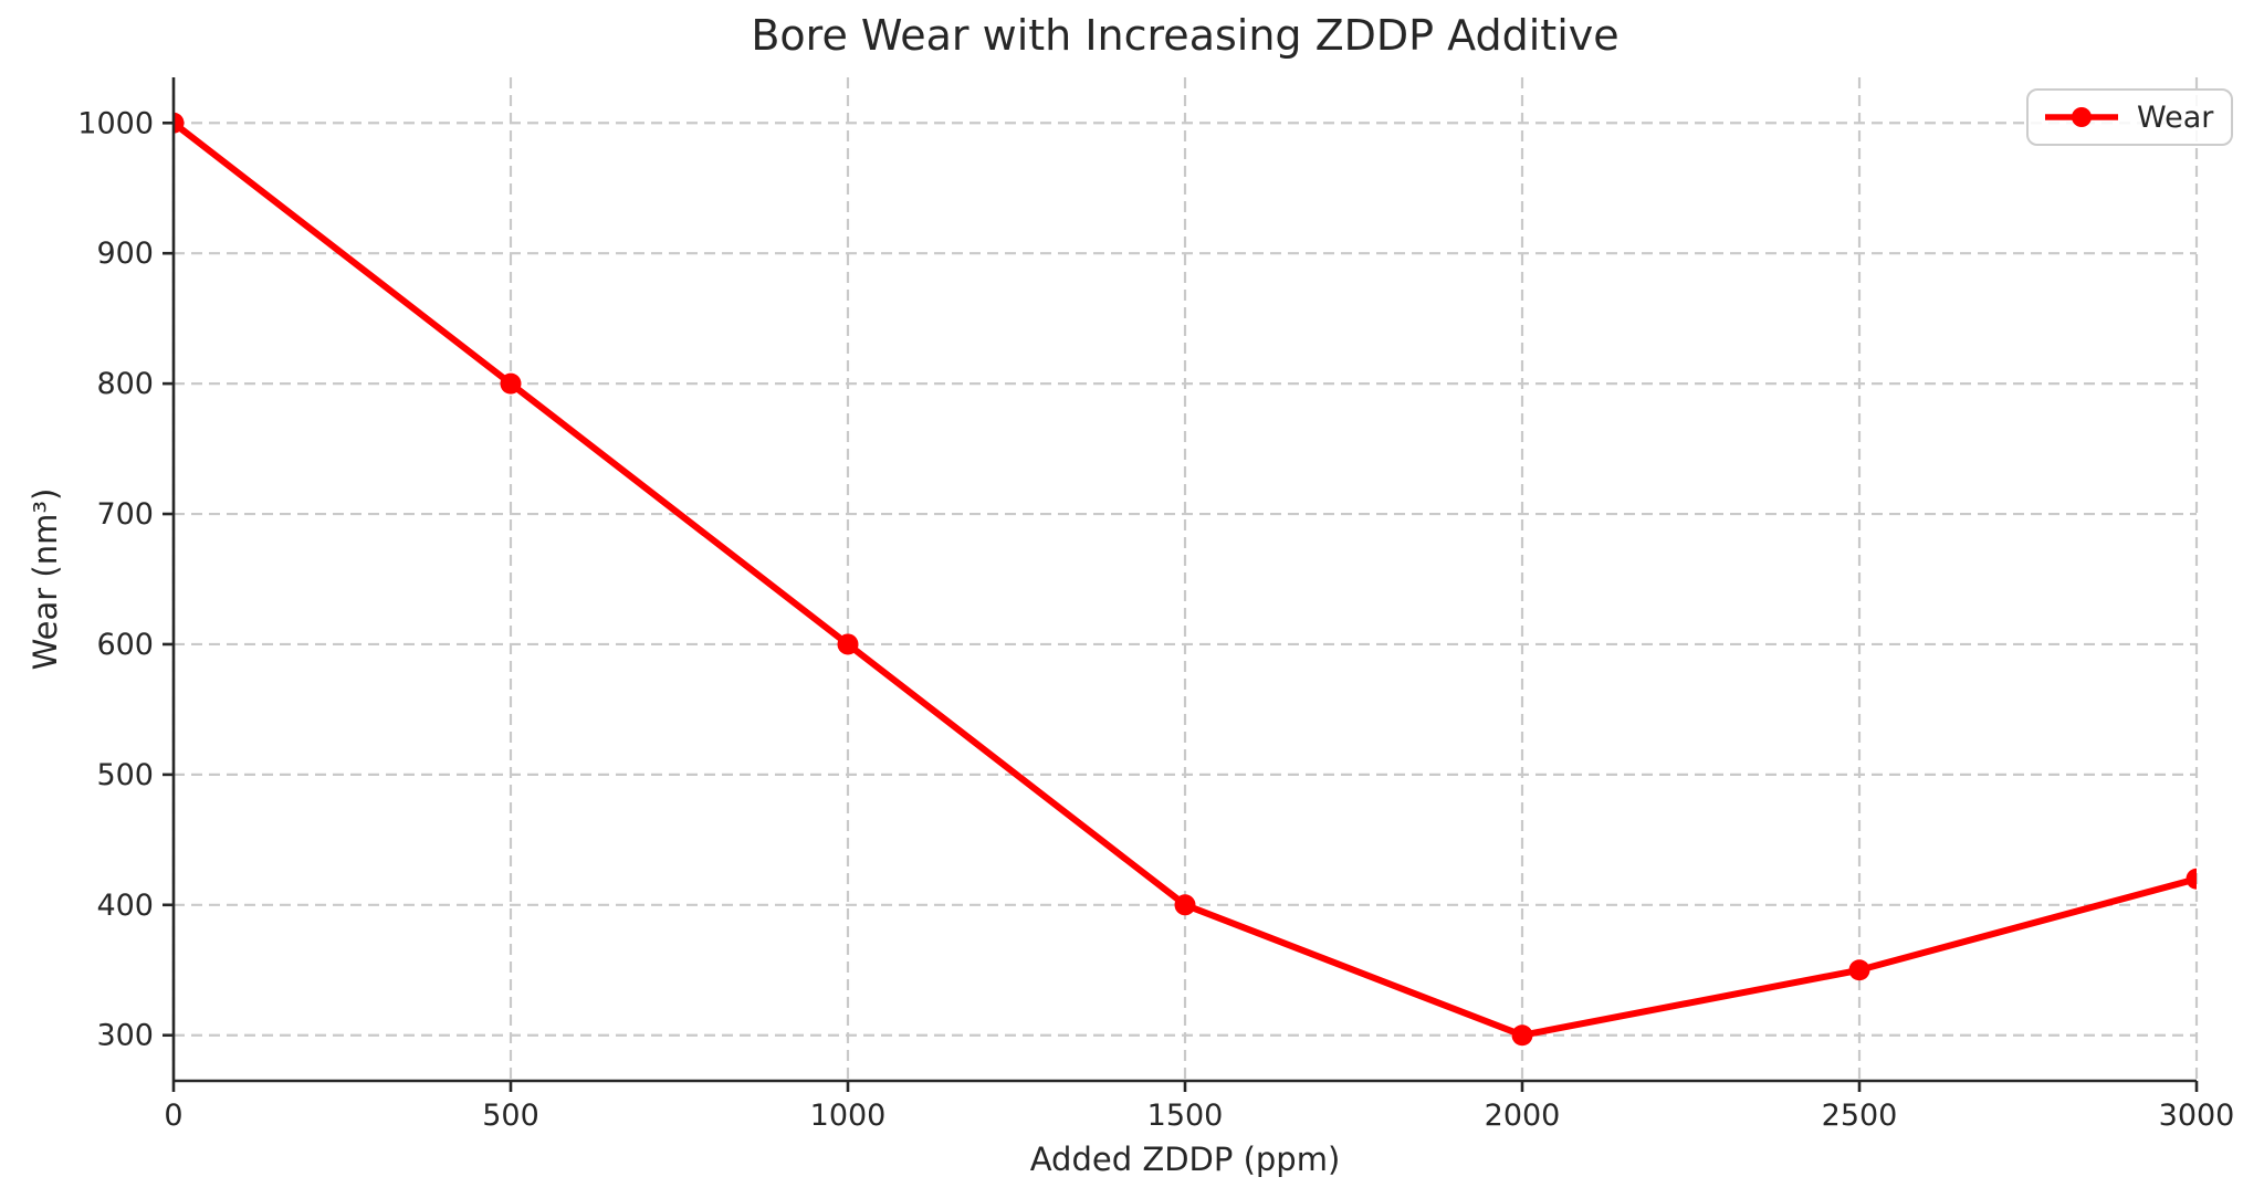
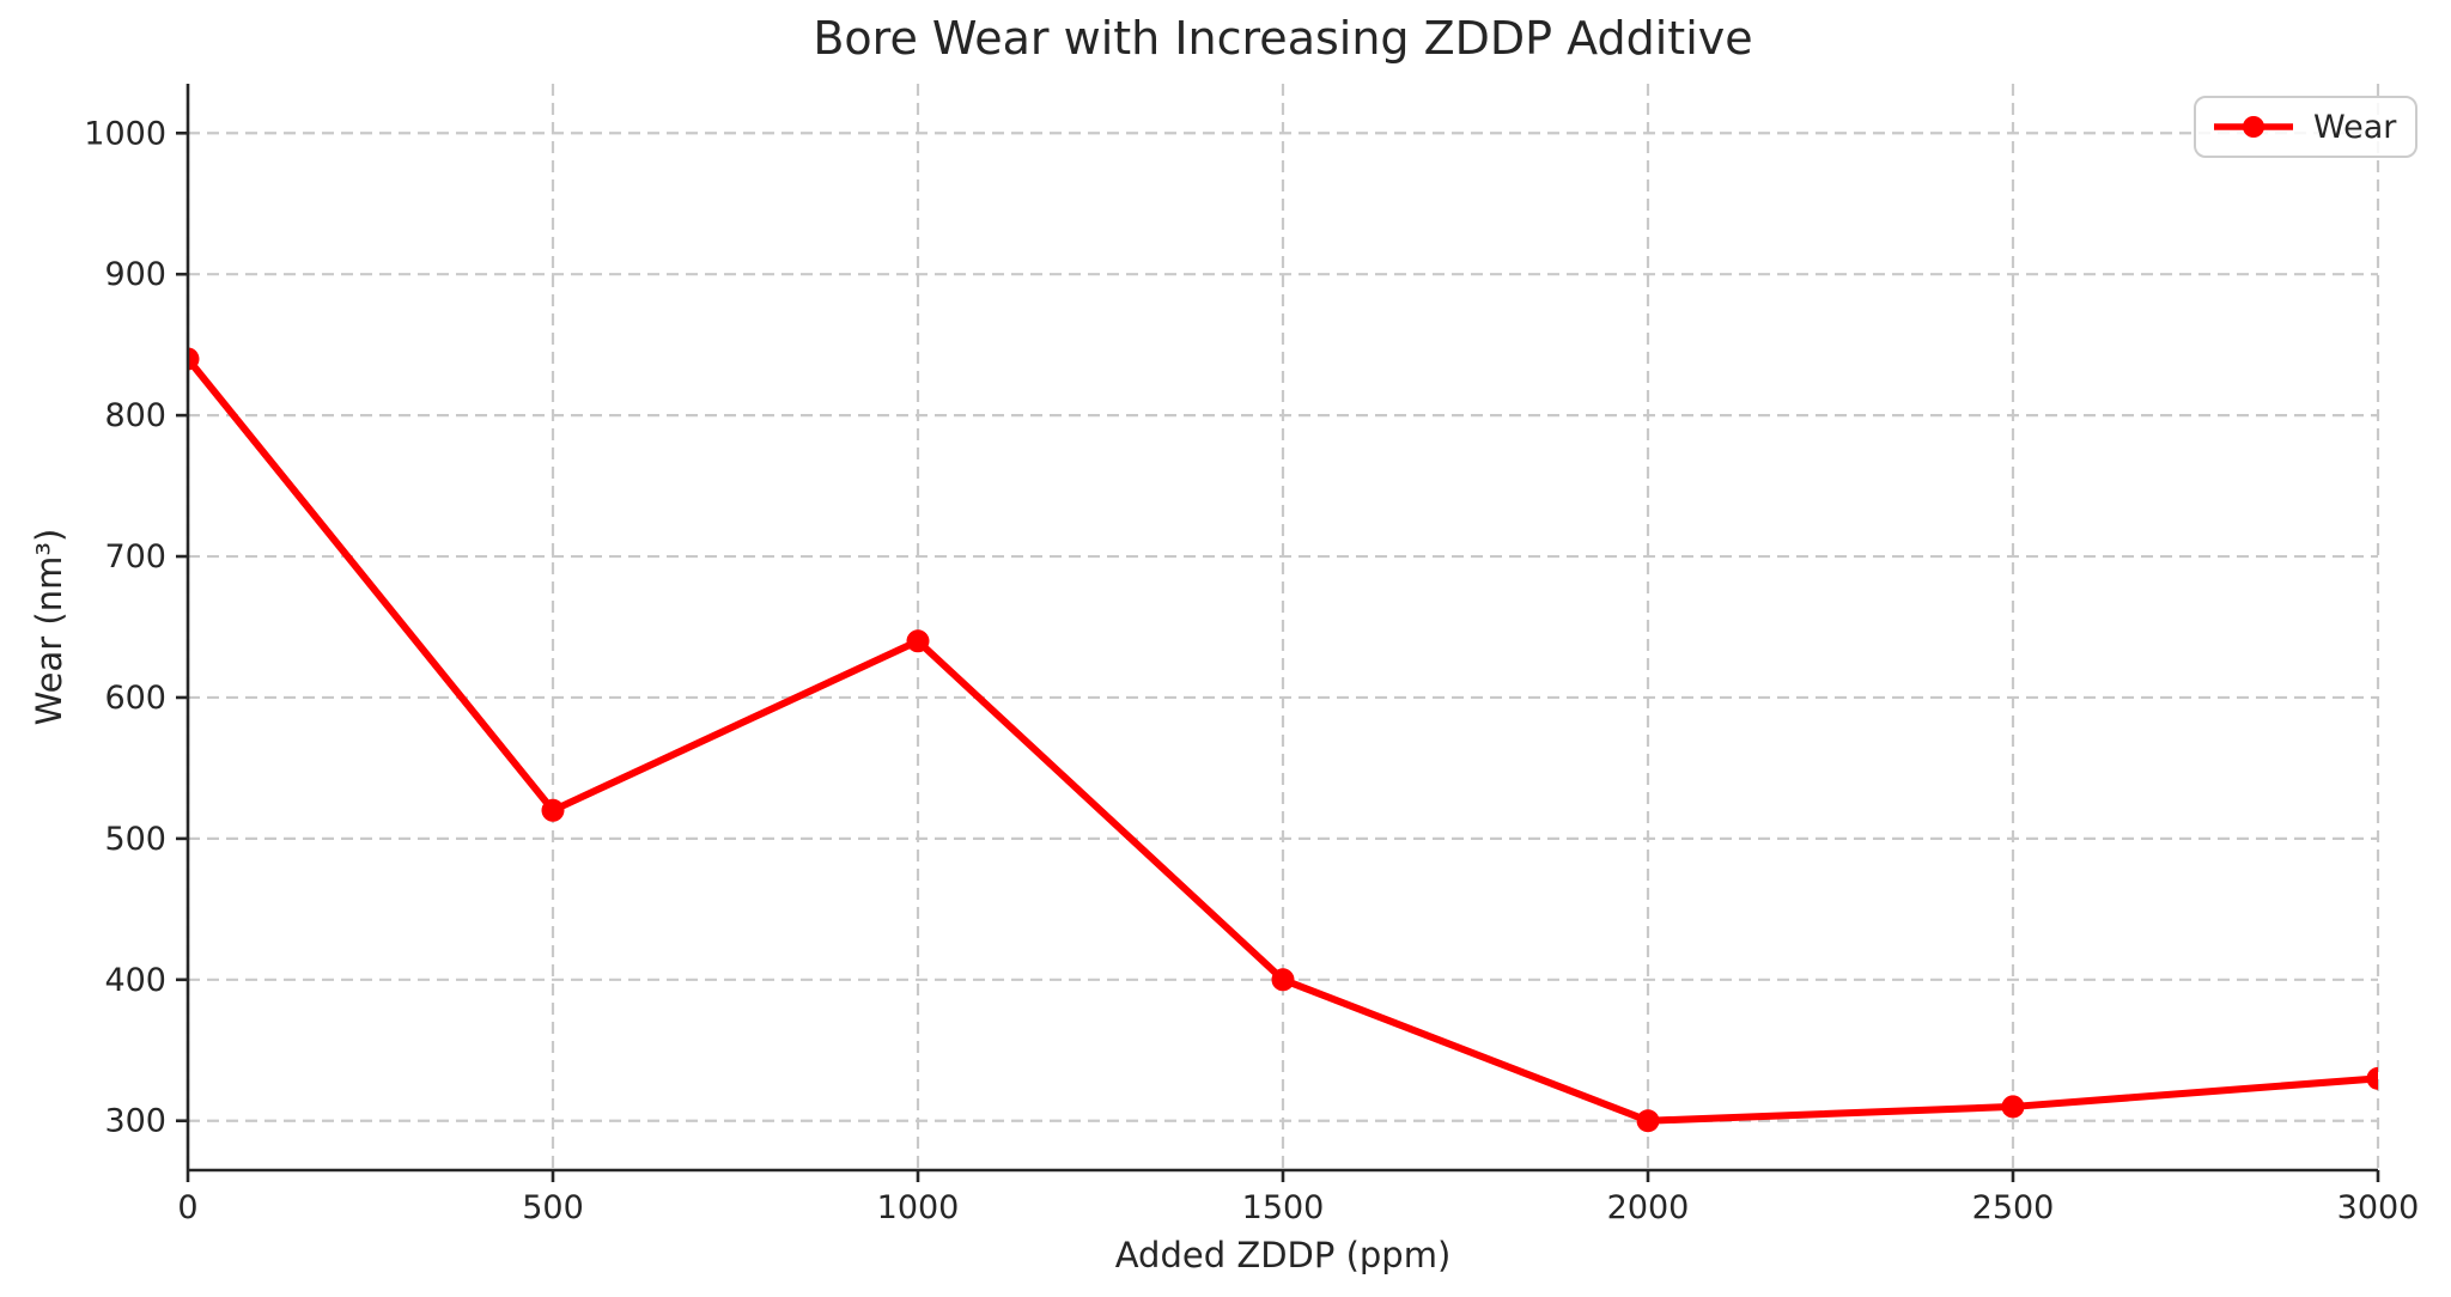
0: 1000 -> 840
500: 800 -> 520
1000: 600 -> 640
2500: 350 -> 310
3000: 420 -> 330
